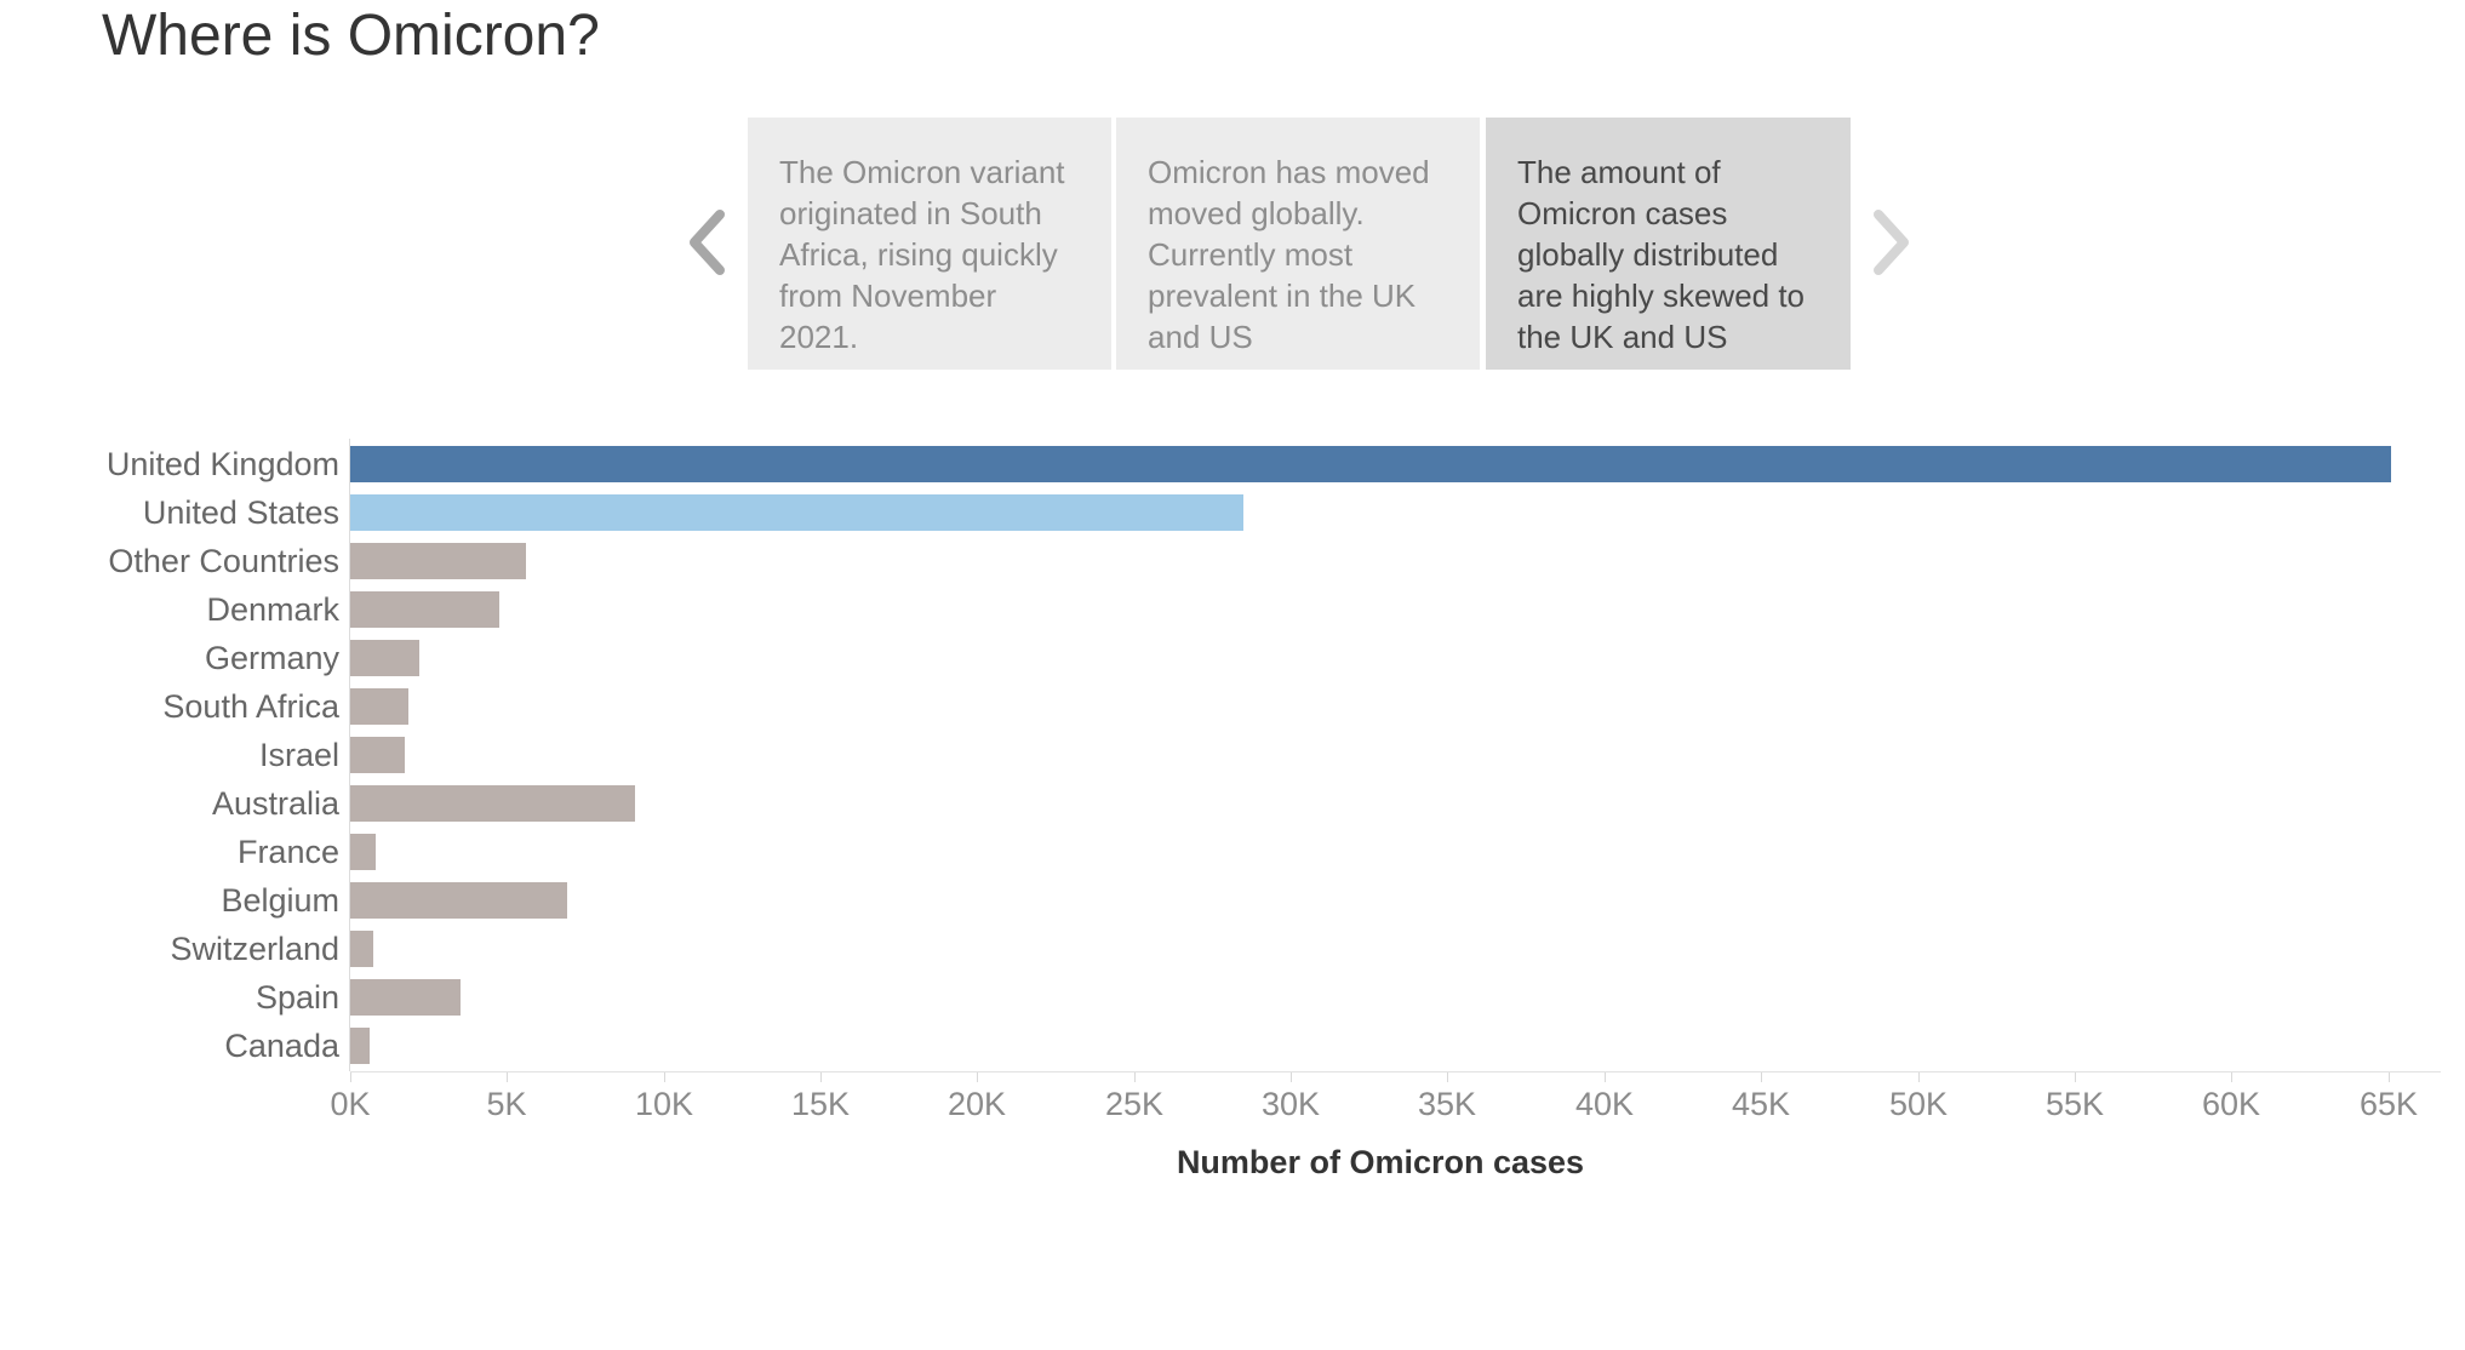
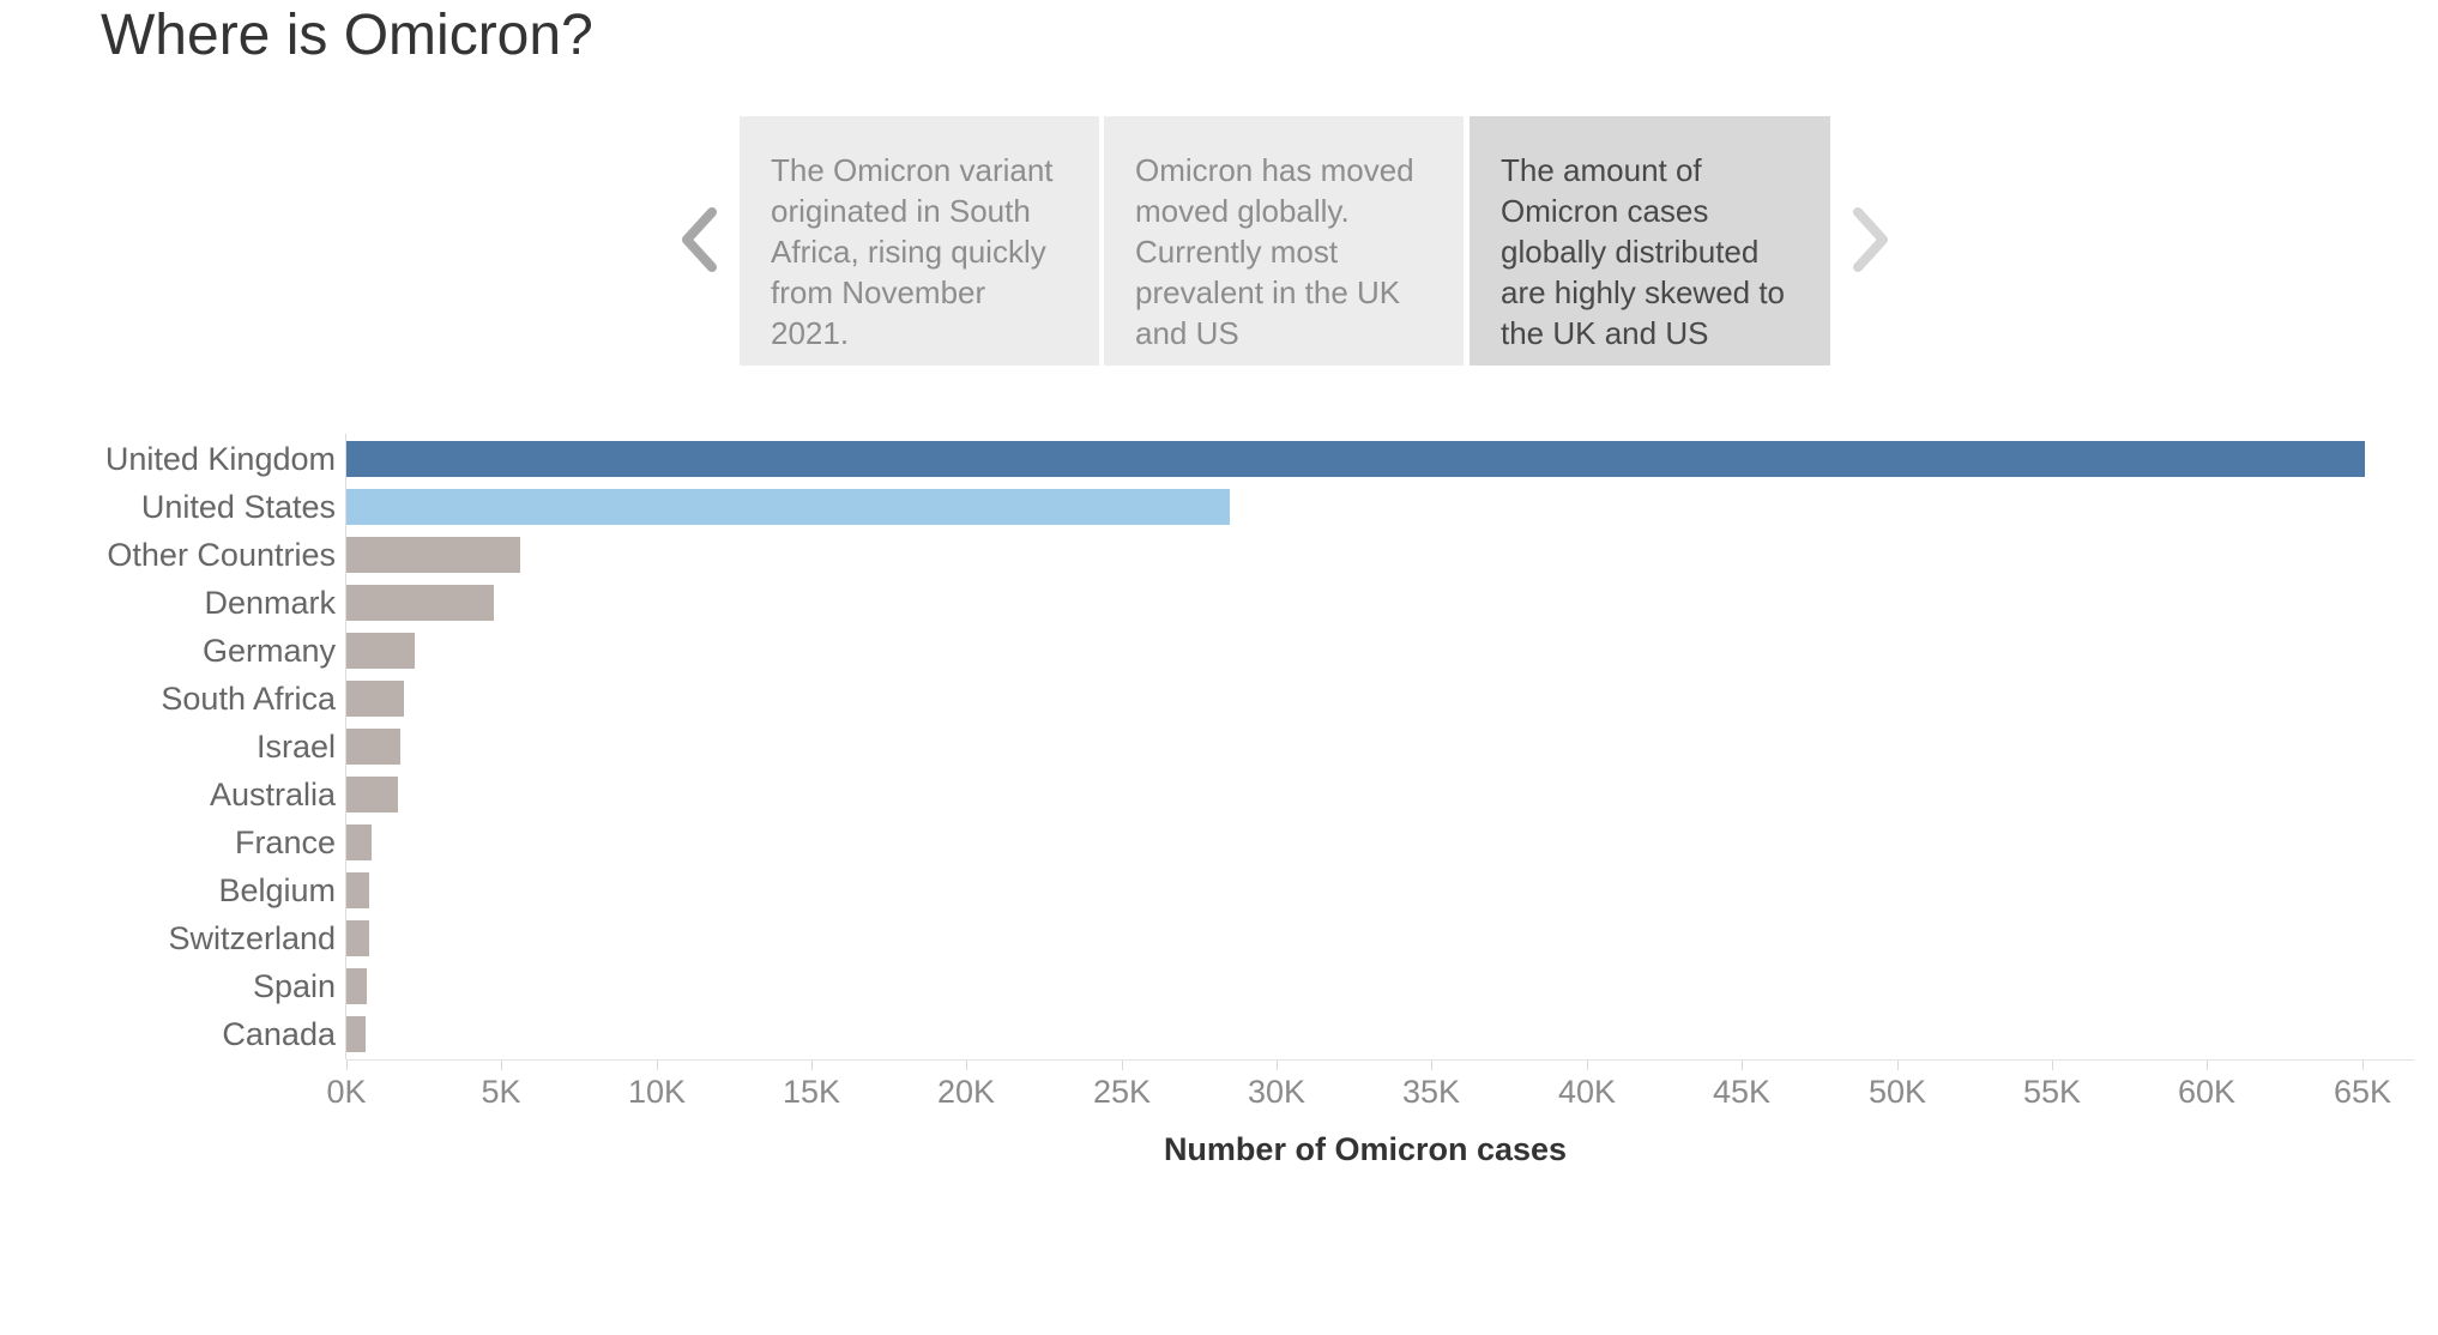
Australia: 9.1K -> 1.7K
Belgium: 6.9K -> 0.7K
Spain: 3.5K -> 0.7K
